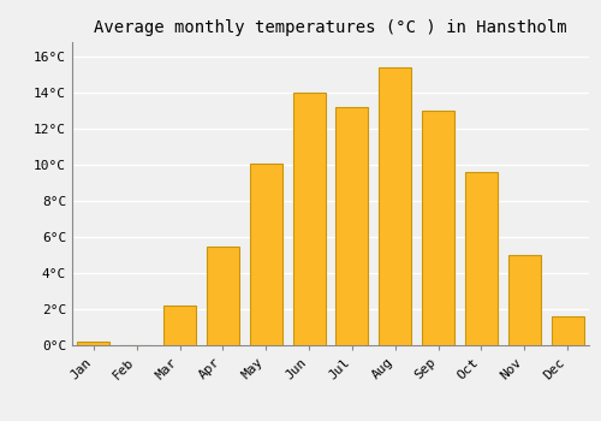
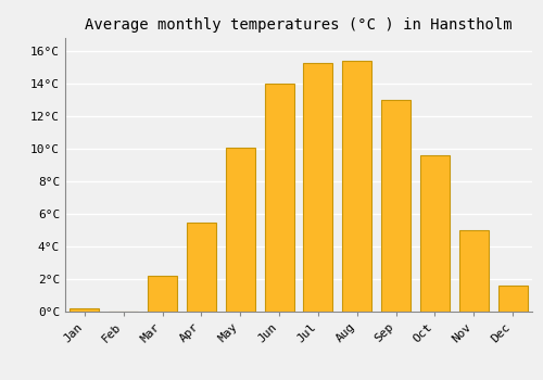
Jul: 13.2°C -> 15.3°C
